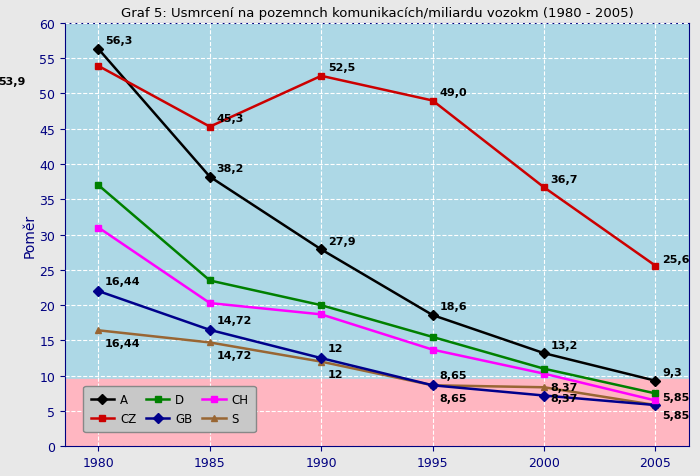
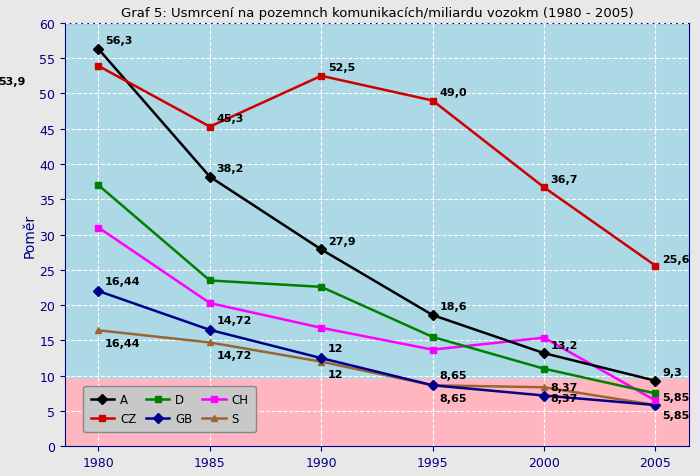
D/1990: 20.0 -> 22.6
CH/1990: 18.7 -> 16.8
CH/2000: 10.3 -> 15.4
